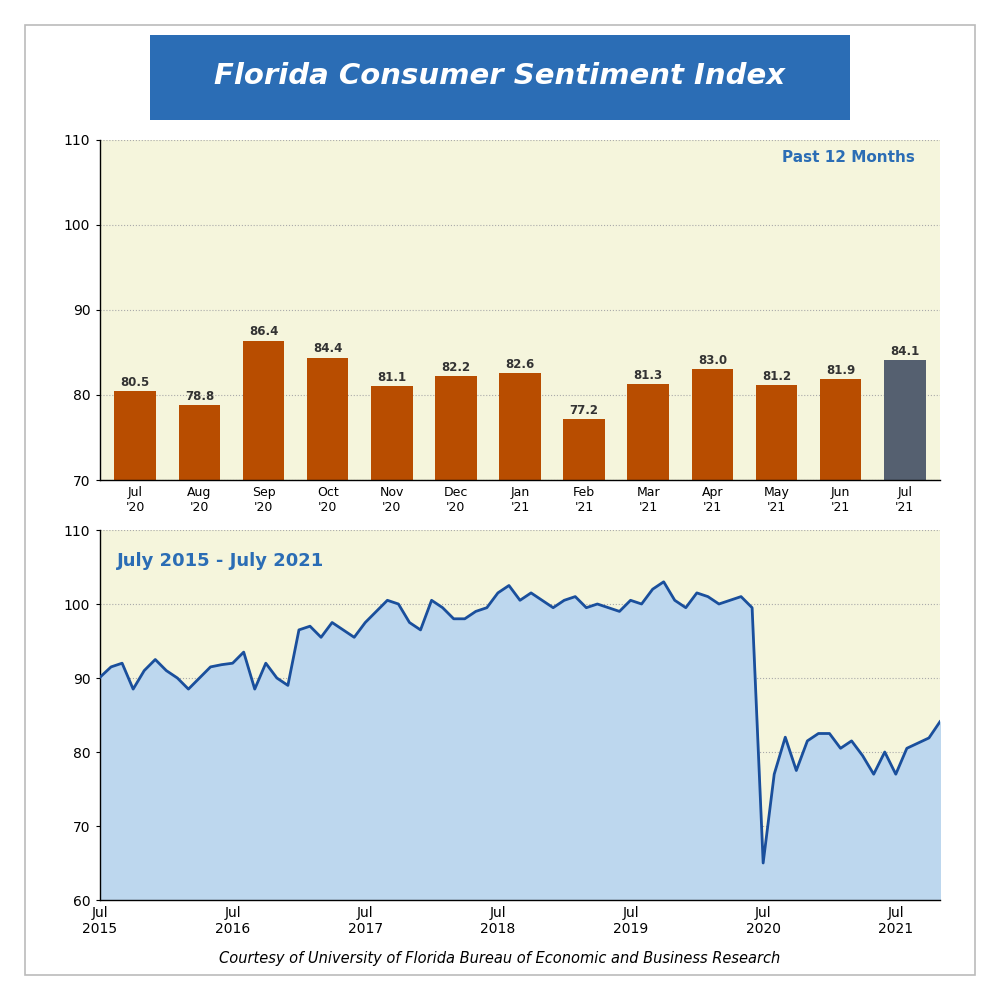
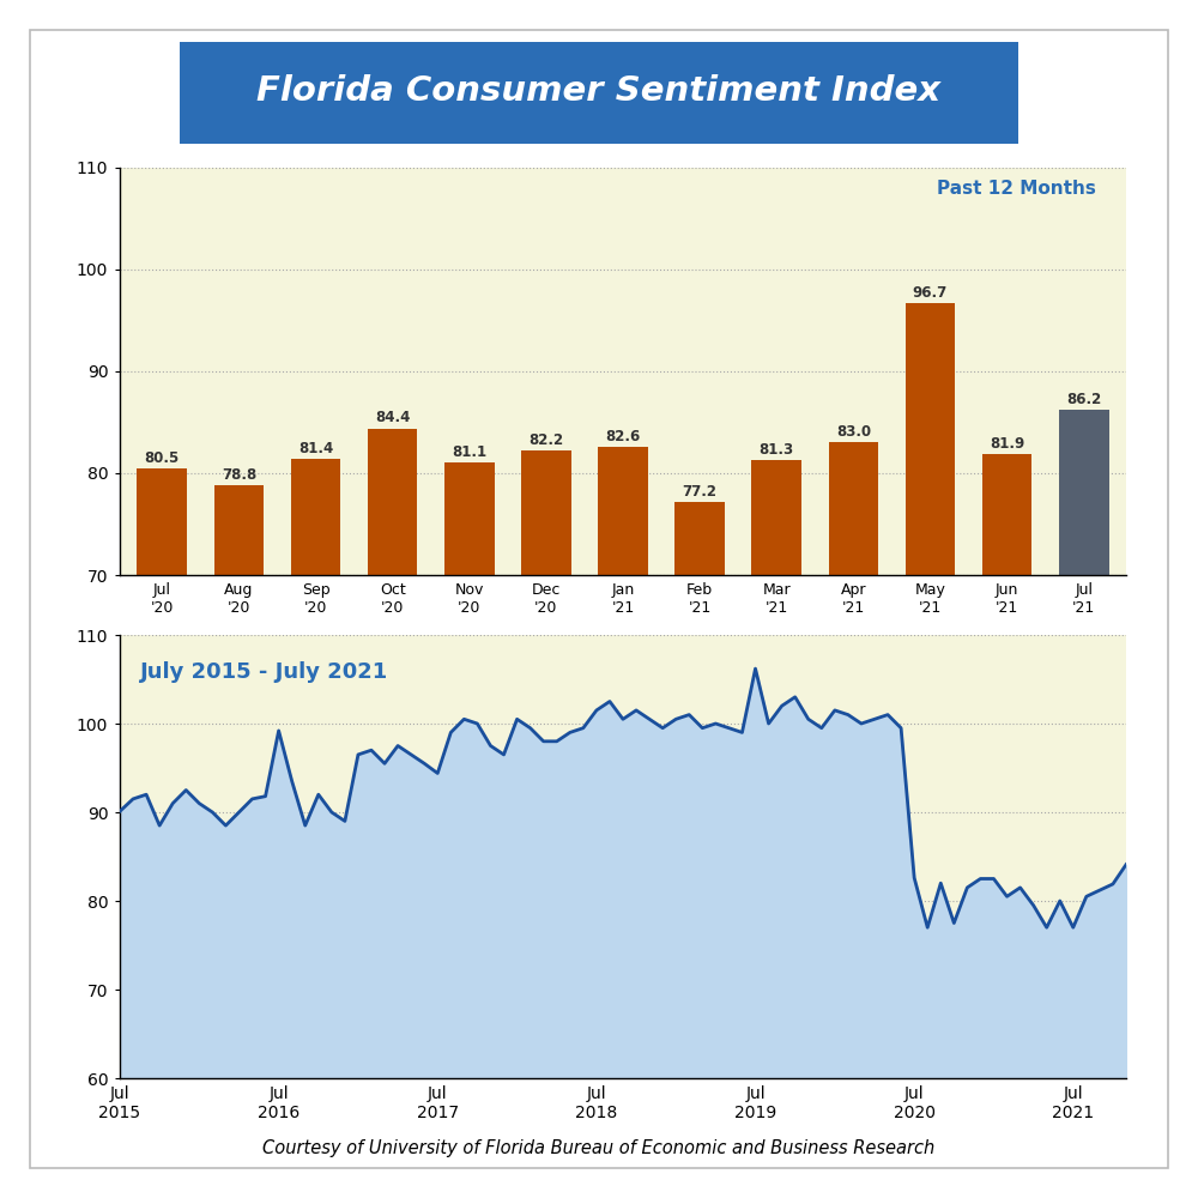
Sep '20: 86.4 -> 81.4
May '21: 81.2 -> 96.7
Jul '21: 84.1 -> 86.2
Jul 2016: 92.0 -> 99.2
Jul 2017: 97.5 -> 94.4
Jul 2019: 100.5 -> 106.2
Jul 2020: 65.0 -> 82.6
